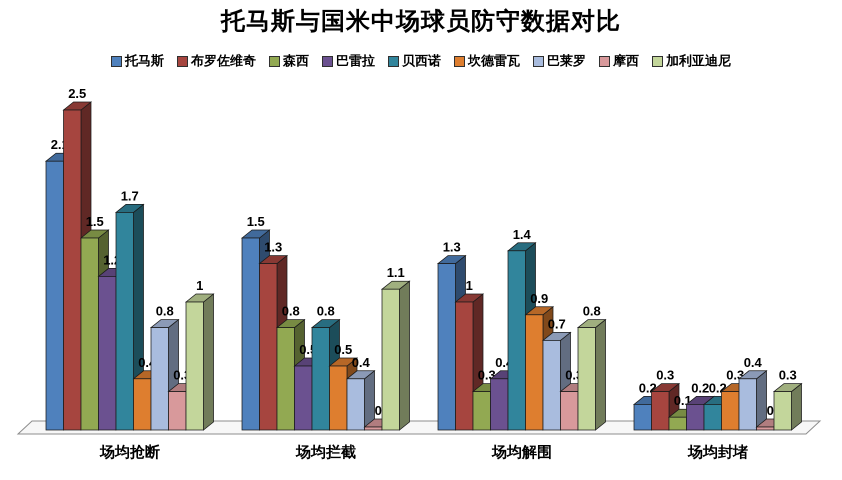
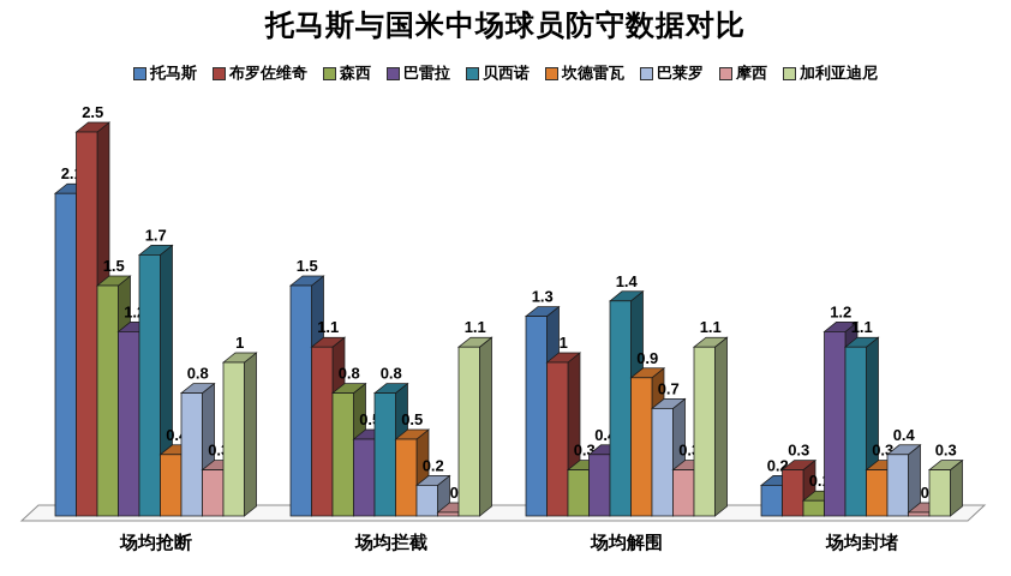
布罗佐维奇/场均拦截: 1.3 -> 1.1
巴莱罗/场均拦截: 0.4 -> 0.2
加利亚迪尼/场均解围: 0.8 -> 1.1
巴雷拉/场均封堵: 0.2 -> 1.2
贝西诺/场均封堵: 0.2 -> 1.1
